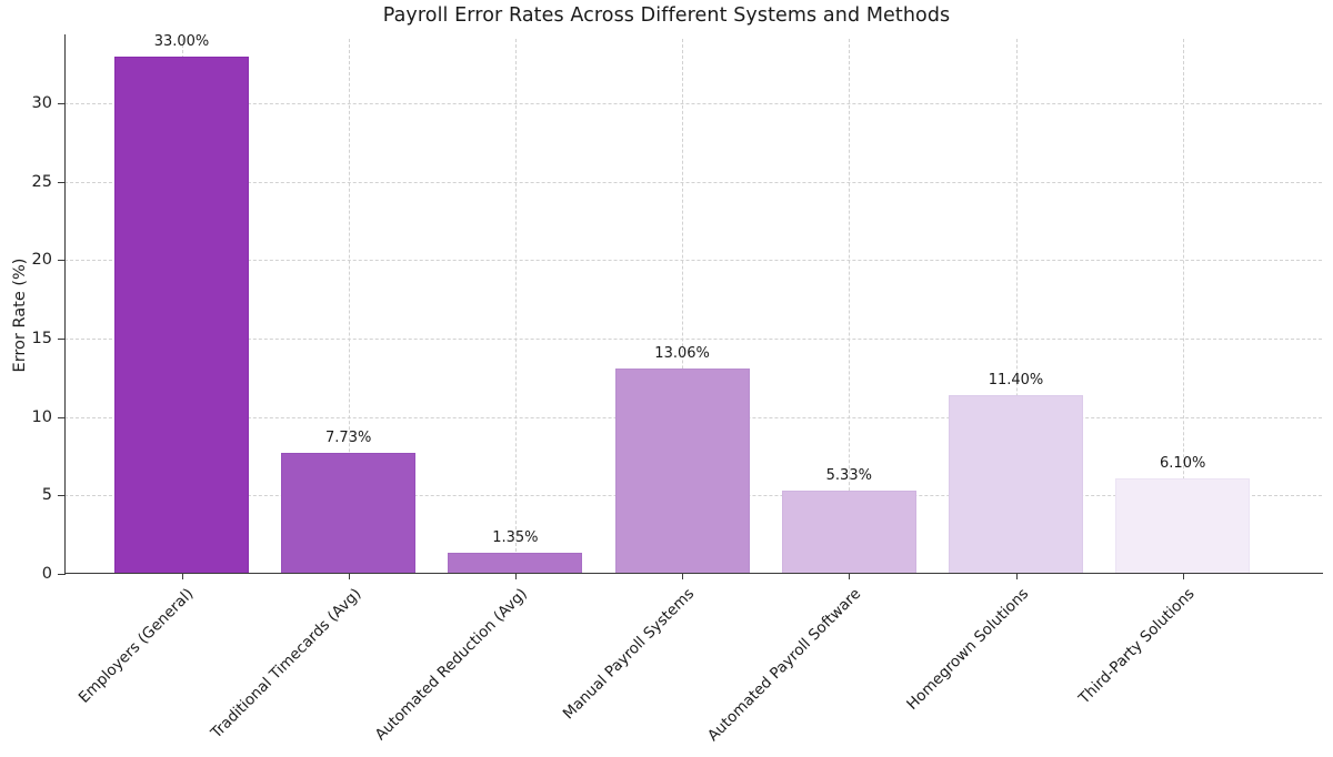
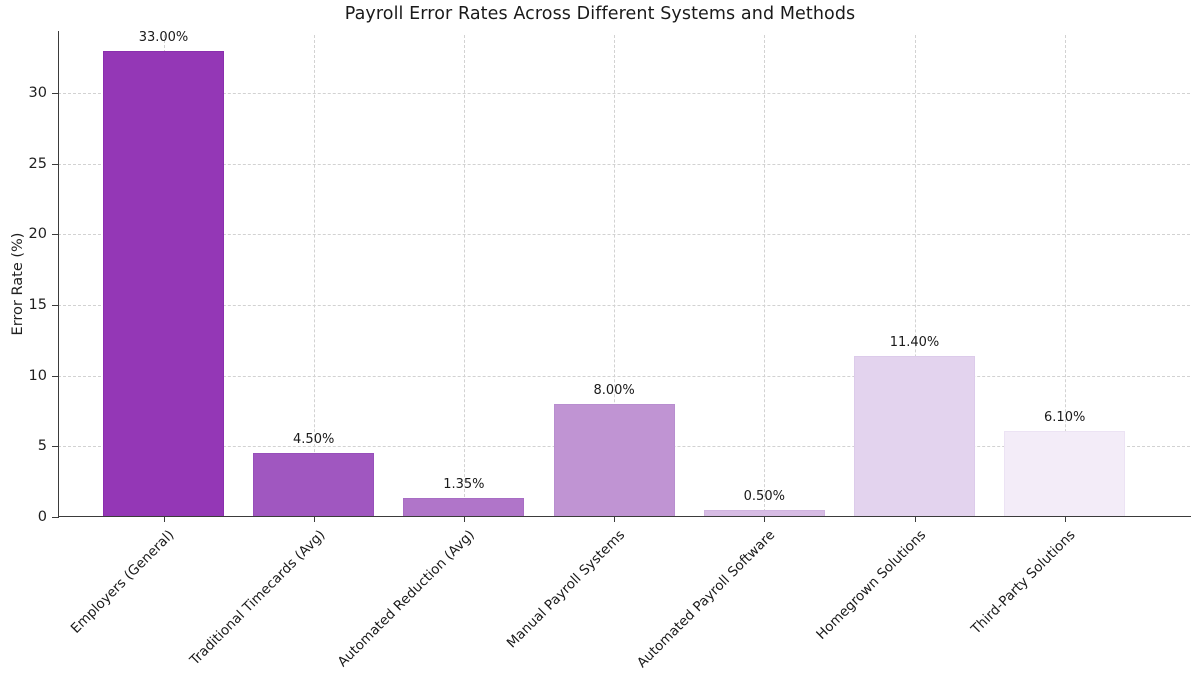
Traditional Timecards (Avg): 7.73% -> 4.50%
Manual Payroll Systems: 13.06% -> 8.00%
Automated Payroll Software: 5.33% -> 0.50%
